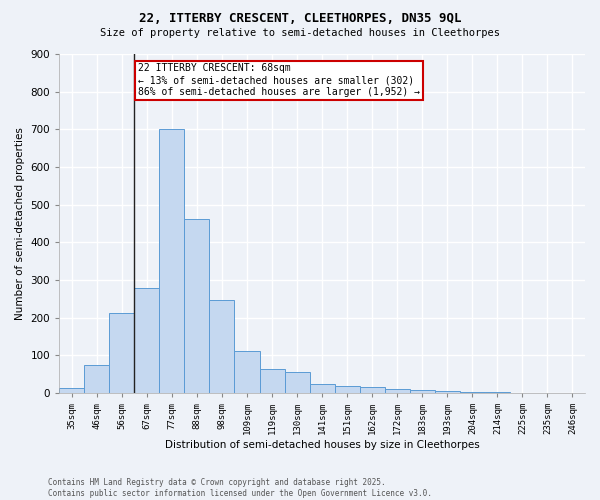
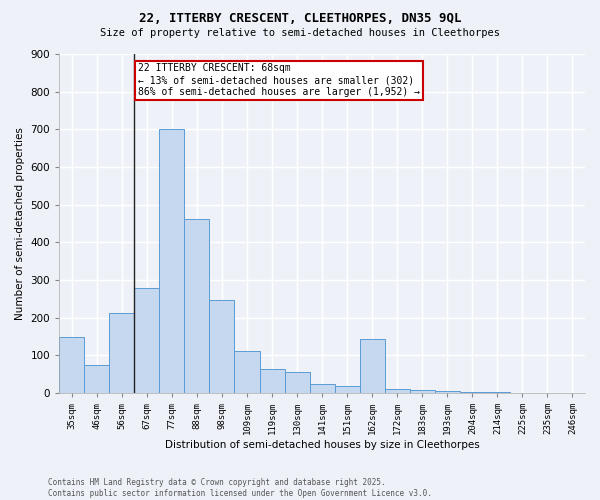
35sqm: 15 -> 150
162sqm: 17 -> 145
